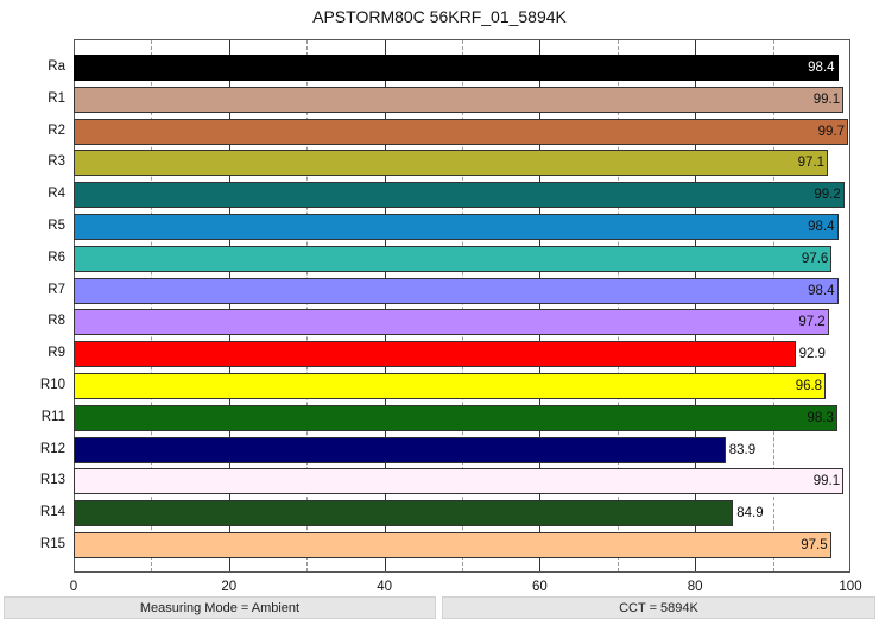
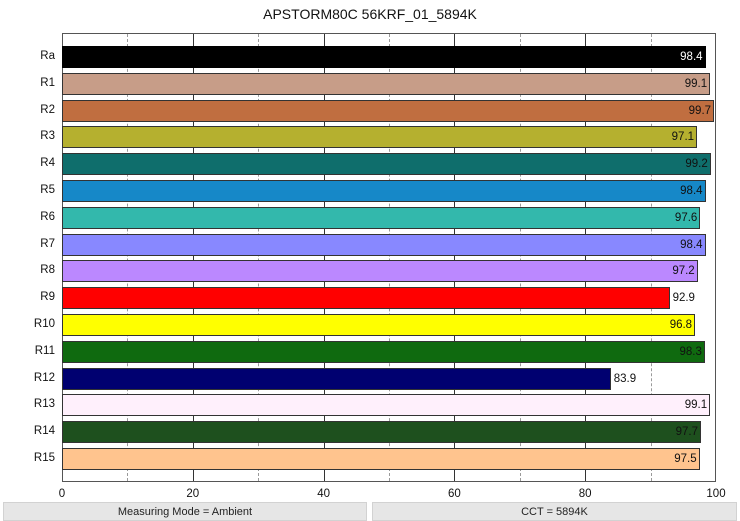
R14: 84.9 -> 97.7
